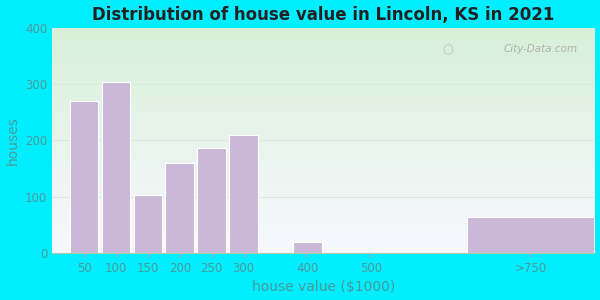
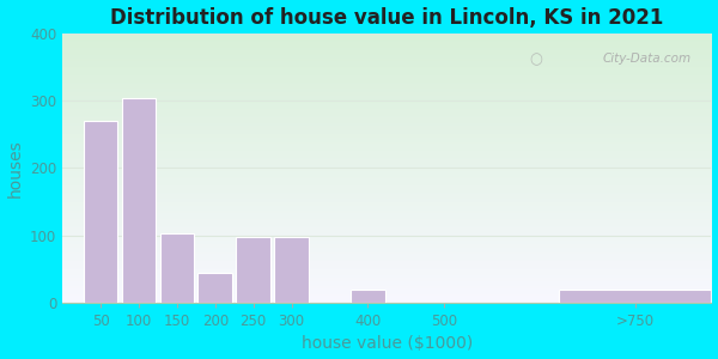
200: 160 -> 45
250: 186 -> 97
300: 210 -> 97
>750: 64 -> 20
